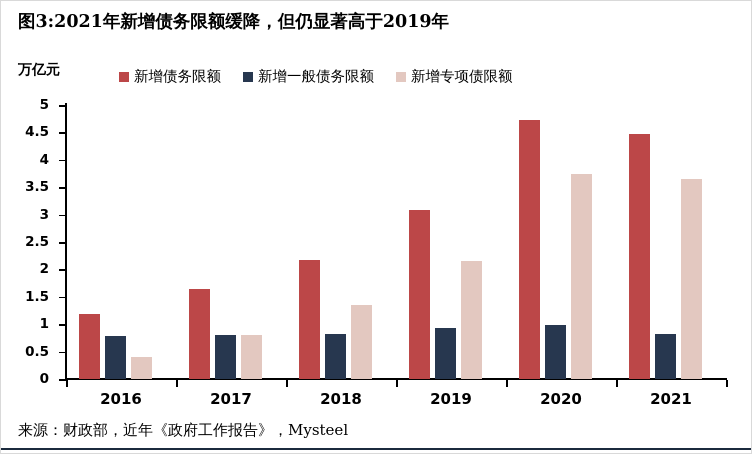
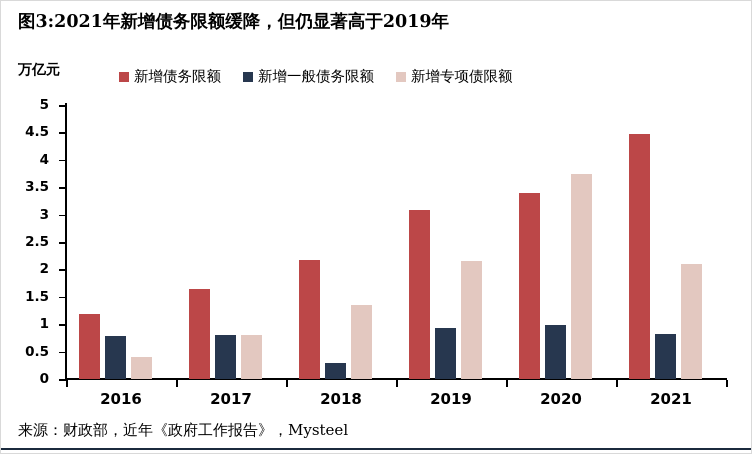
新增一般债务限额/2018: 0.8 -> 0.3
新增债务限额/2020: 4.7 -> 3.4
新增专项债限额/2021: 3.6 -> 2.1
